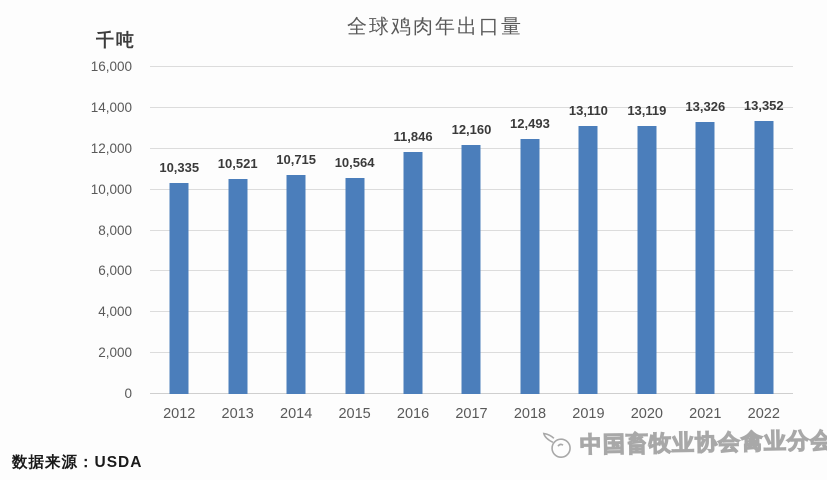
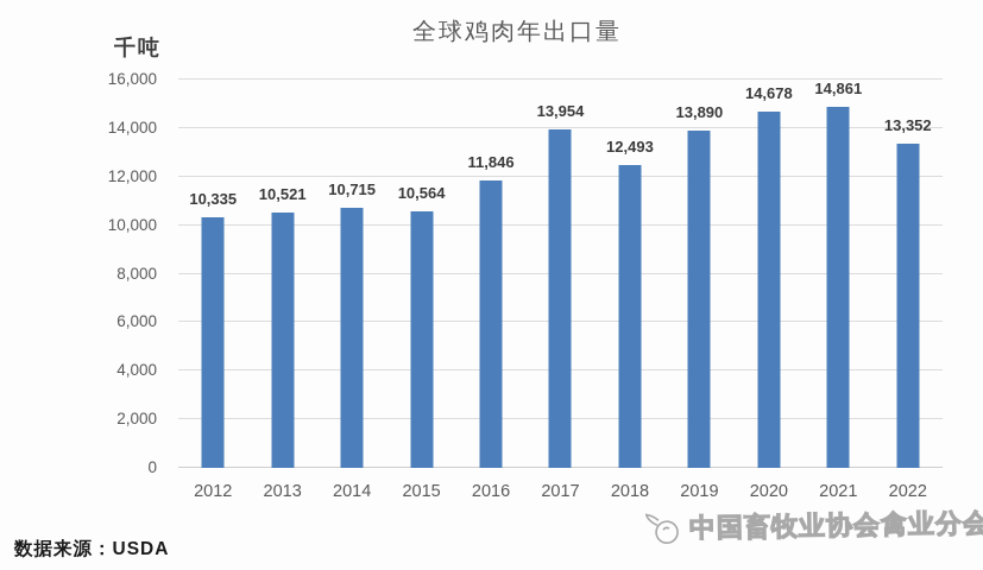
2017: 12,160 -> 13,954
2019: 13,110 -> 13,890
2020: 13,119 -> 14,678
2021: 13,326 -> 14,861
